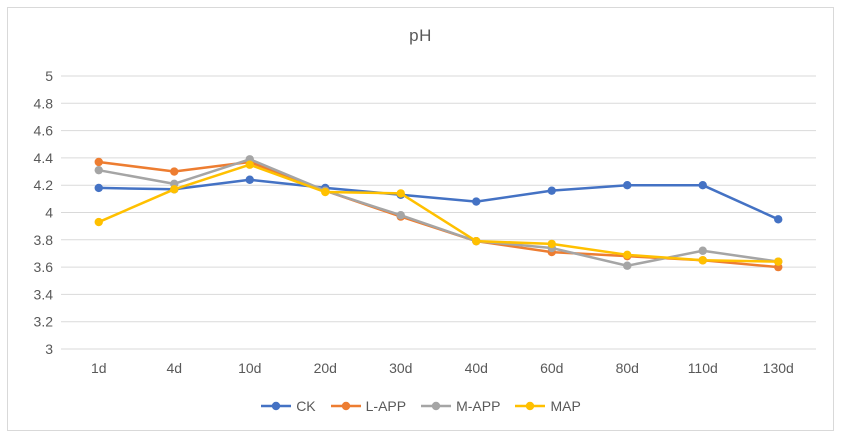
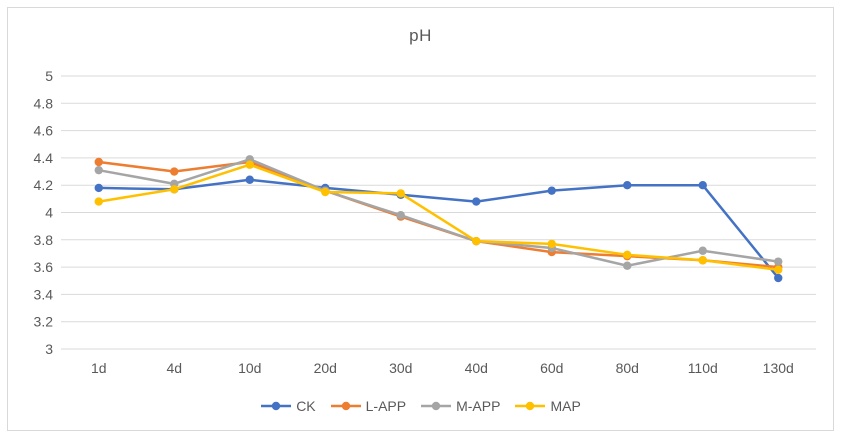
MAP/1d: 3.93 -> 4.08
CK/130d: 3.95 -> 3.52
MAP/130d: 3.64 -> 3.58
